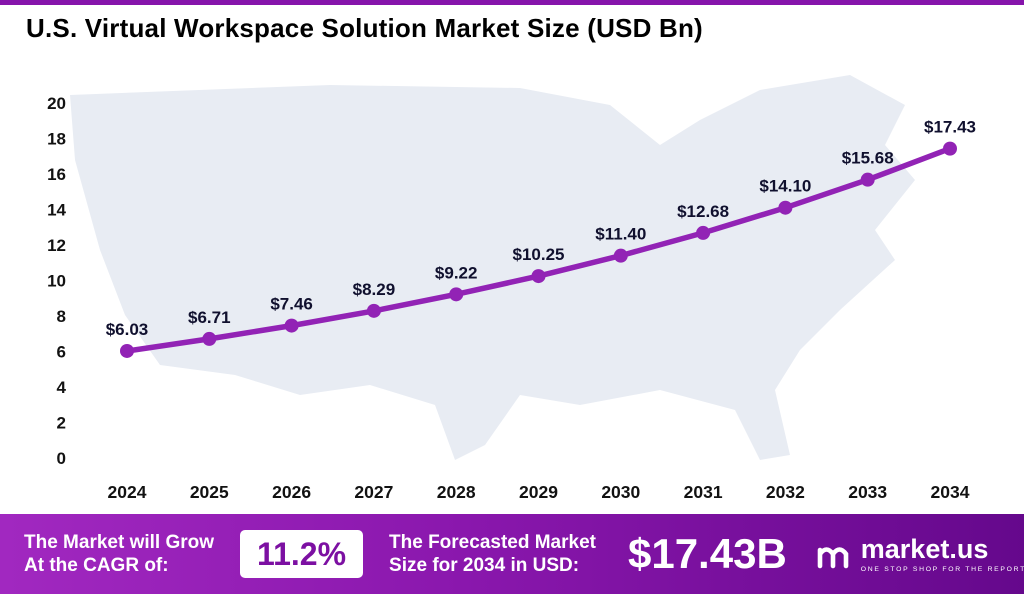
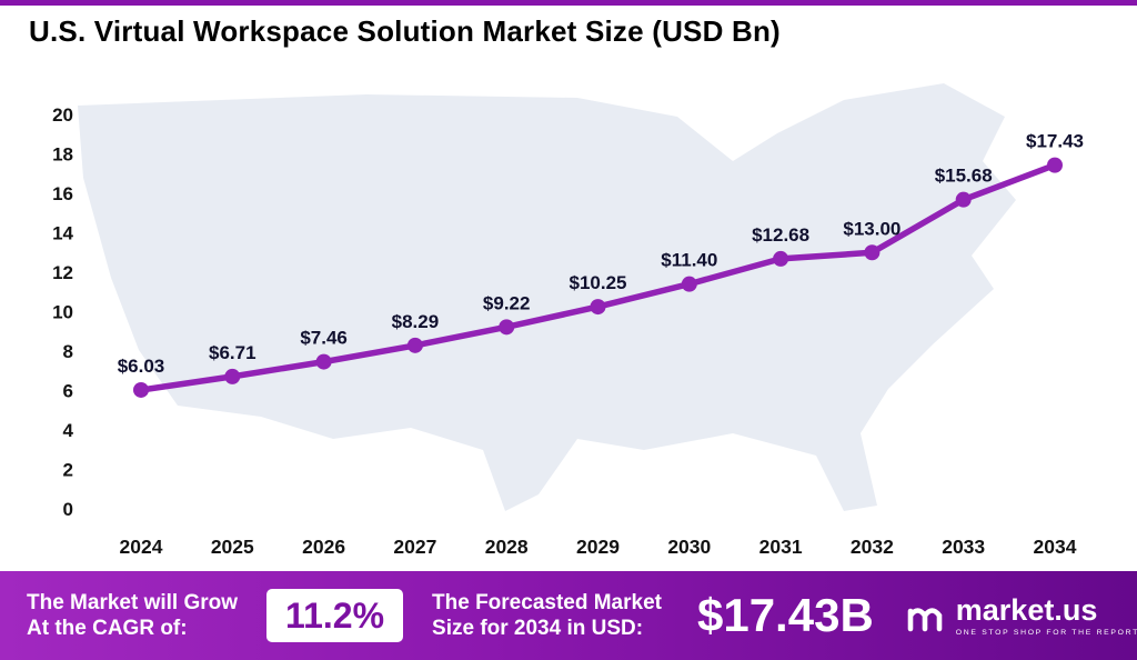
2032: $14.10 -> $13.00
